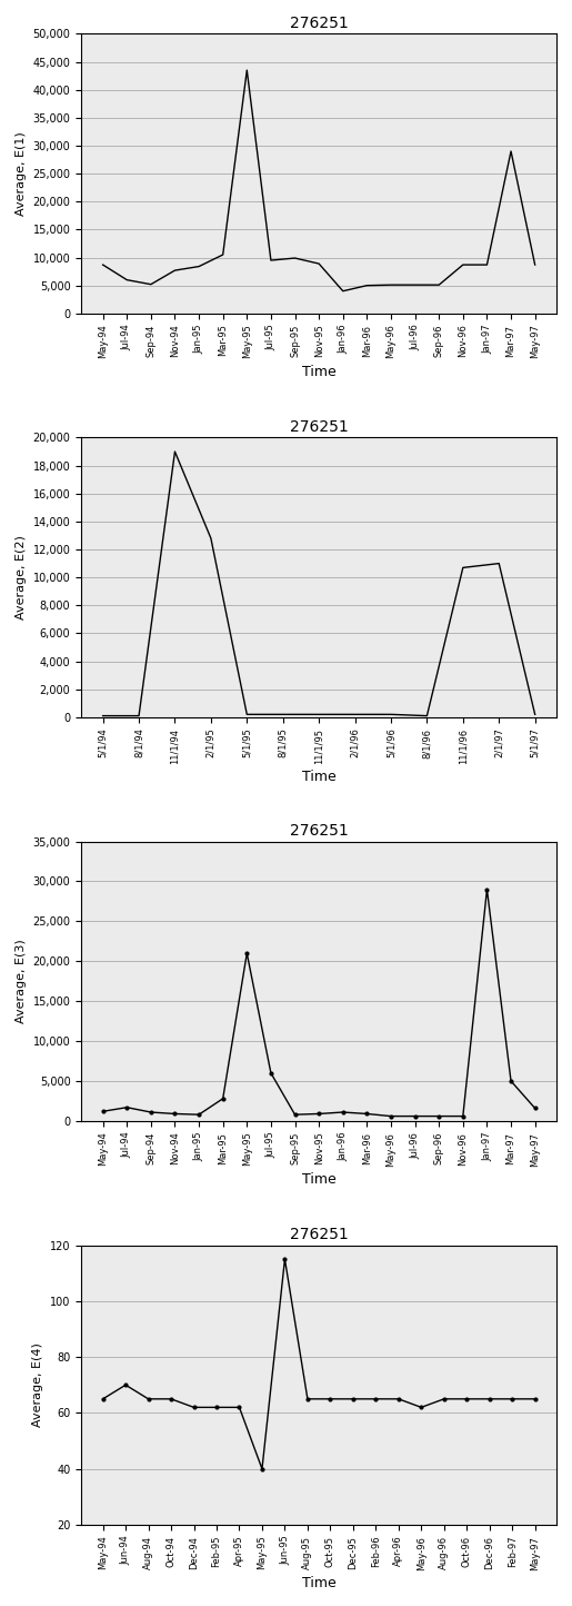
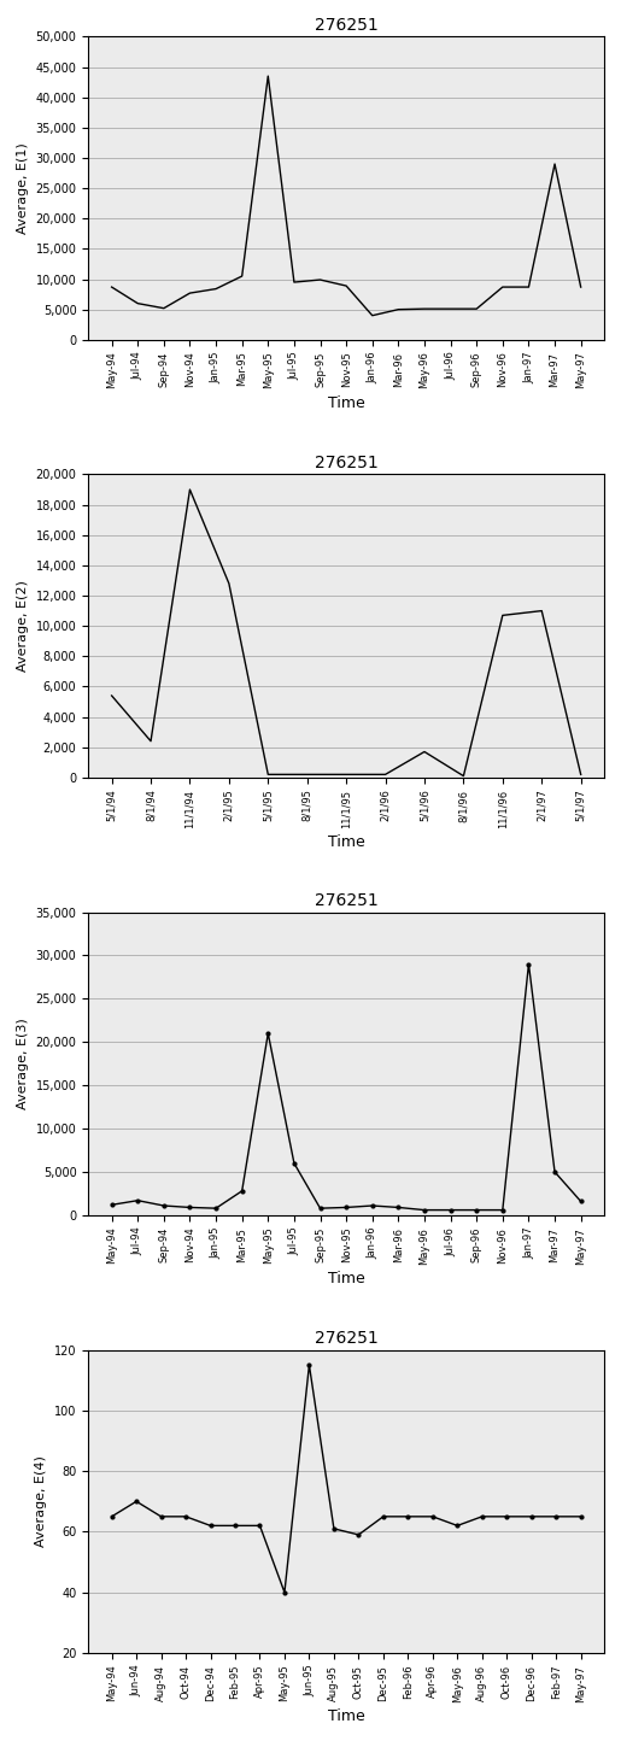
5/1/94: 100 -> 5,400
8/1/94: 100 -> 2,400
5/1/96: 200 -> 1,700
Aug-95: 65 -> 61
Oct-95: 65 -> 59
